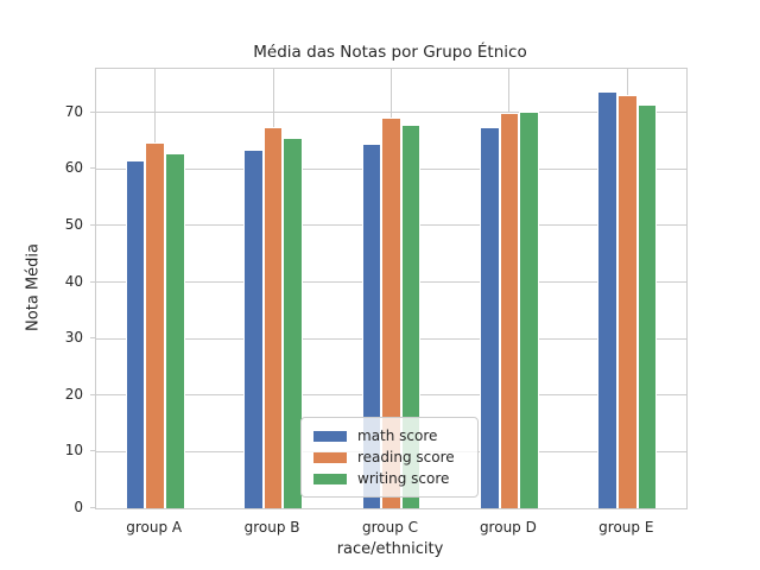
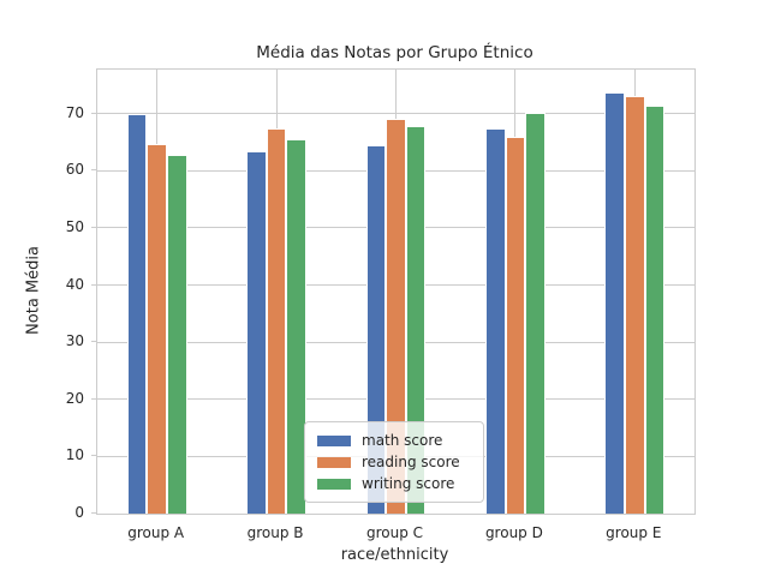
math score/group A: 62 -> 70
reading score/group D: 70 -> 66
